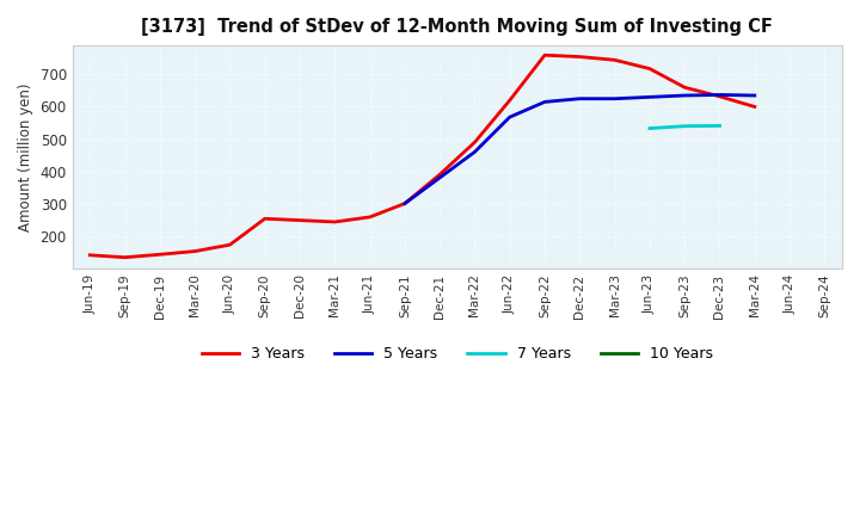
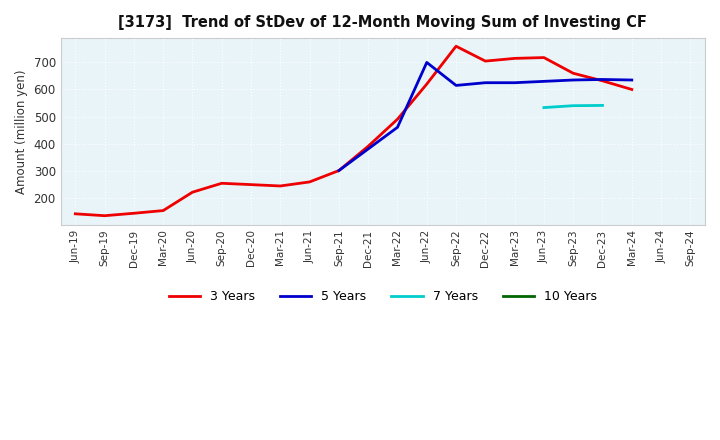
3 Years/Jun-20: 172 -> 220
5 Years/Jun-22: 568 -> 700
3 Years/Dec-22: 755 -> 705
3 Years/Mar-23: 745 -> 715
